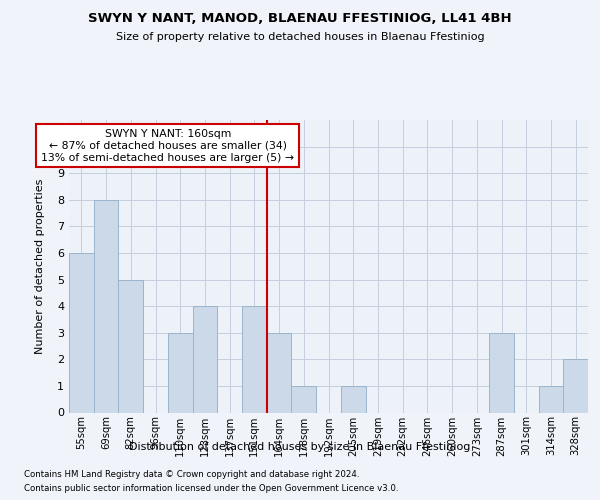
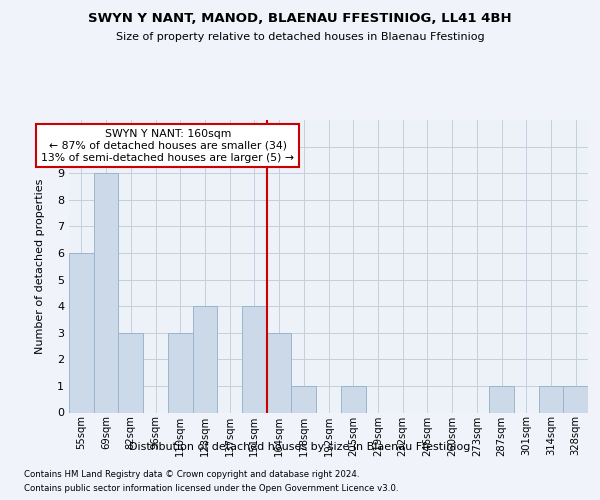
69sqm: 8 -> 9
82sqm: 5 -> 3
287sqm: 3 -> 1
328sqm: 2 -> 1
